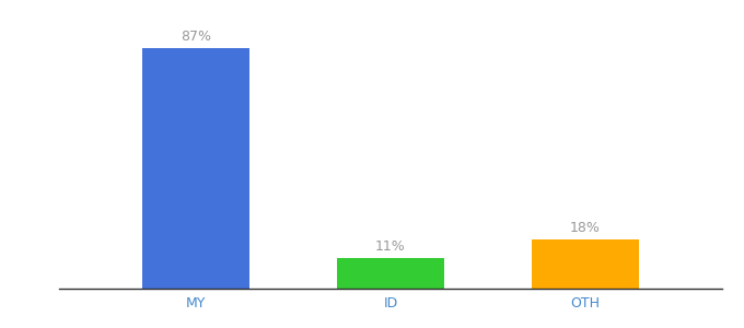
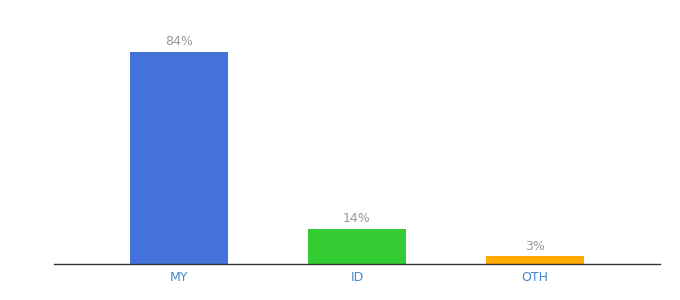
MY: 87% -> 84%
ID: 11% -> 14%
OTH: 18% -> 3%
